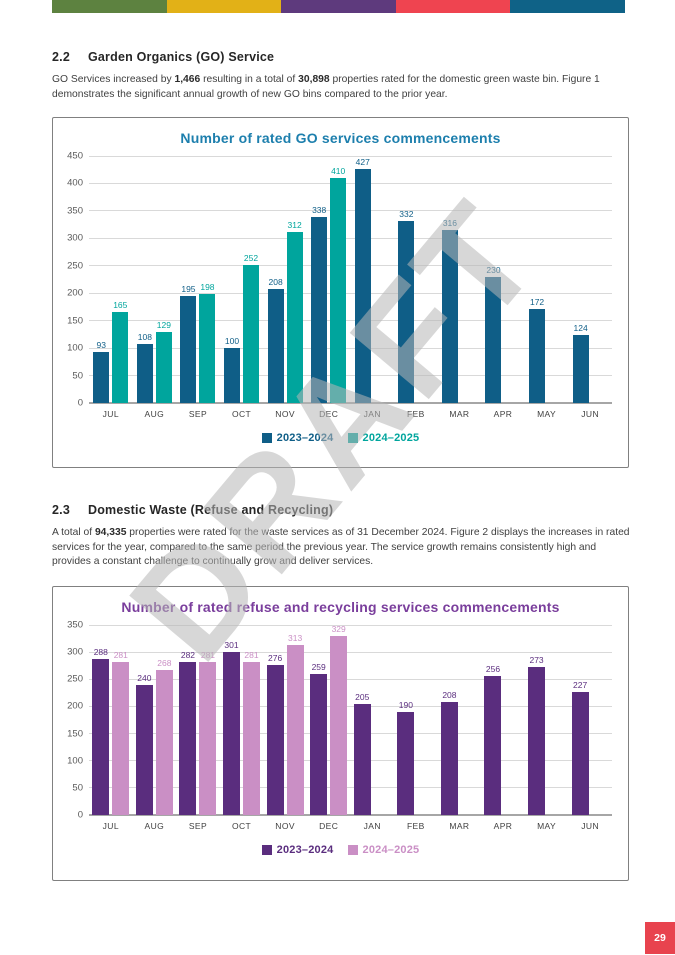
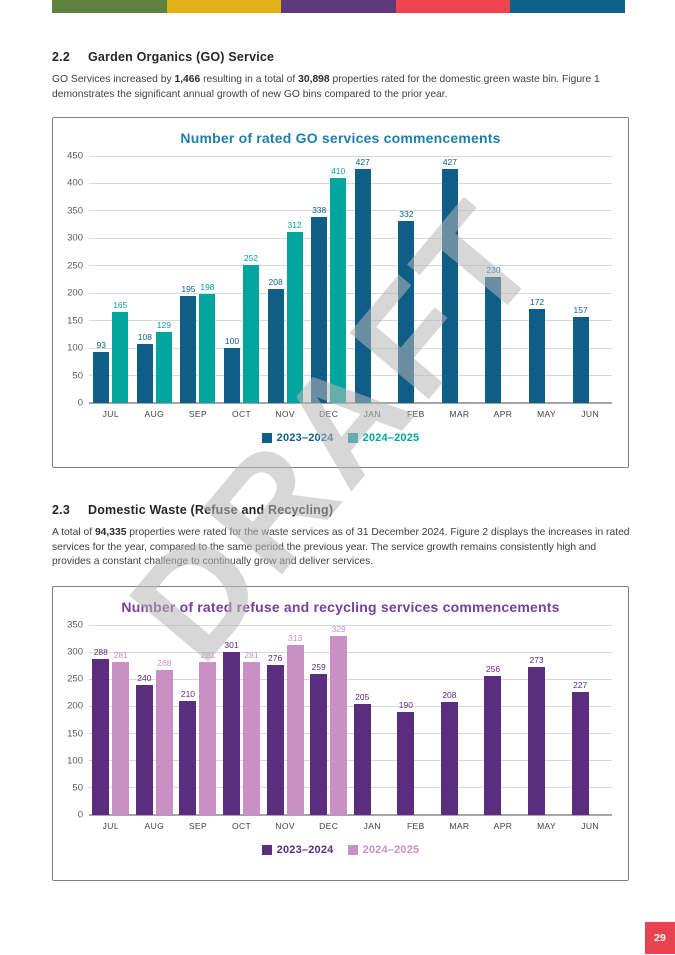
Number of rated GO services commencements/2023–2024/MAR: 316 -> 427
Number of rated GO services commencements/2023–2024/JUN: 124 -> 157
Number of rated refuse and recycling services commencements/2023–2024/SEP: 282 -> 210
